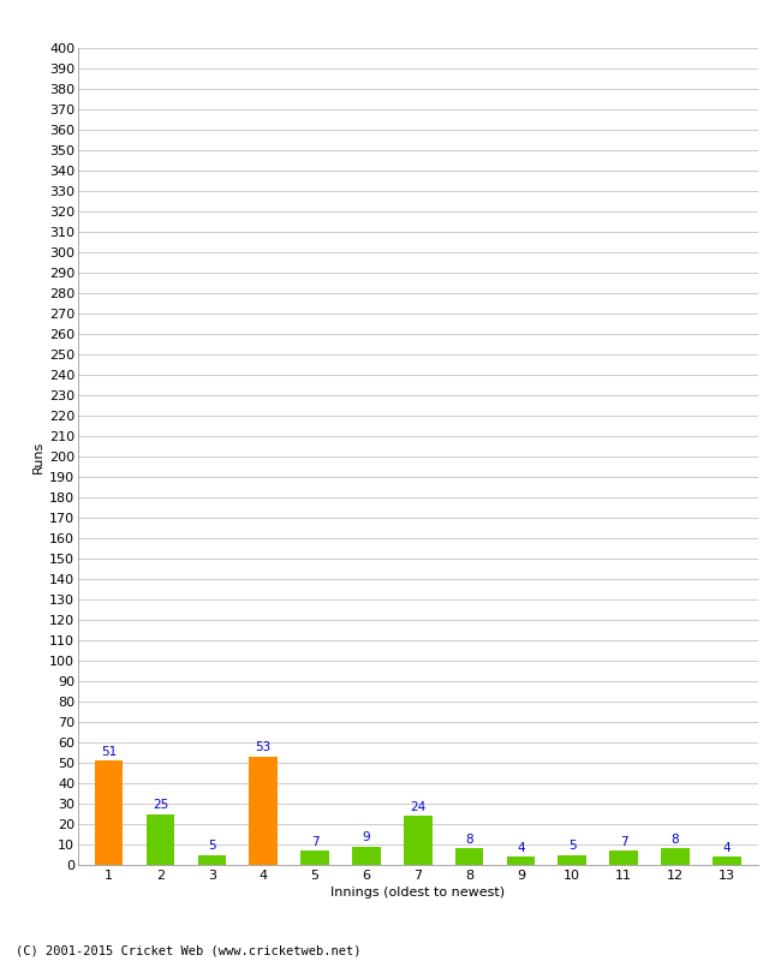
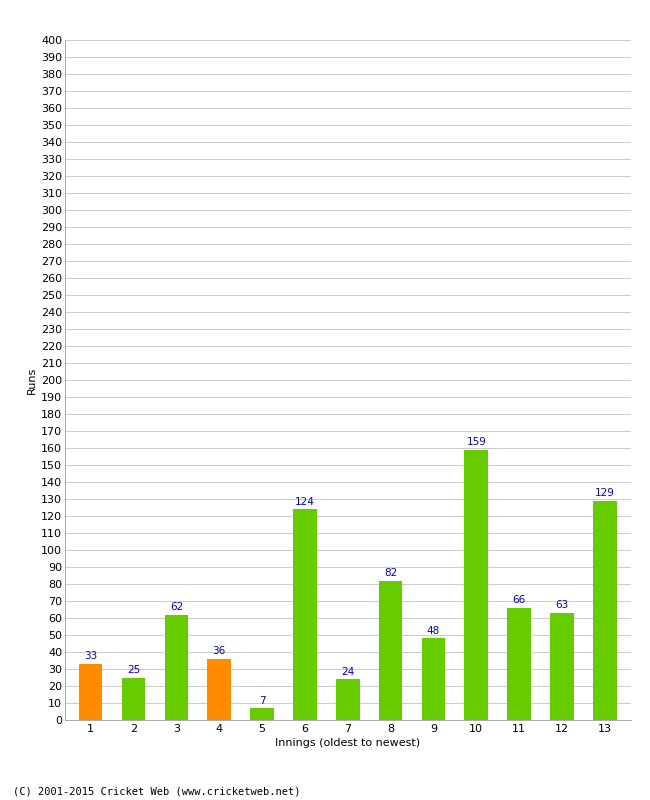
1: 51 -> 33
3: 5 -> 62
4: 53 -> 36
6: 9 -> 124
8: 8 -> 82
9: 4 -> 48
10: 5 -> 159
11: 7 -> 66
12: 8 -> 63
13: 4 -> 129
